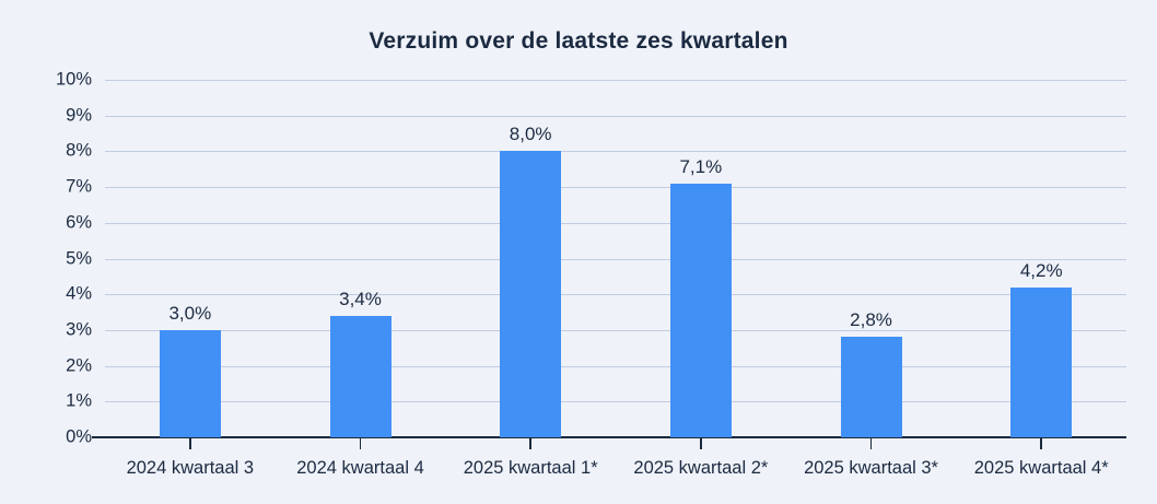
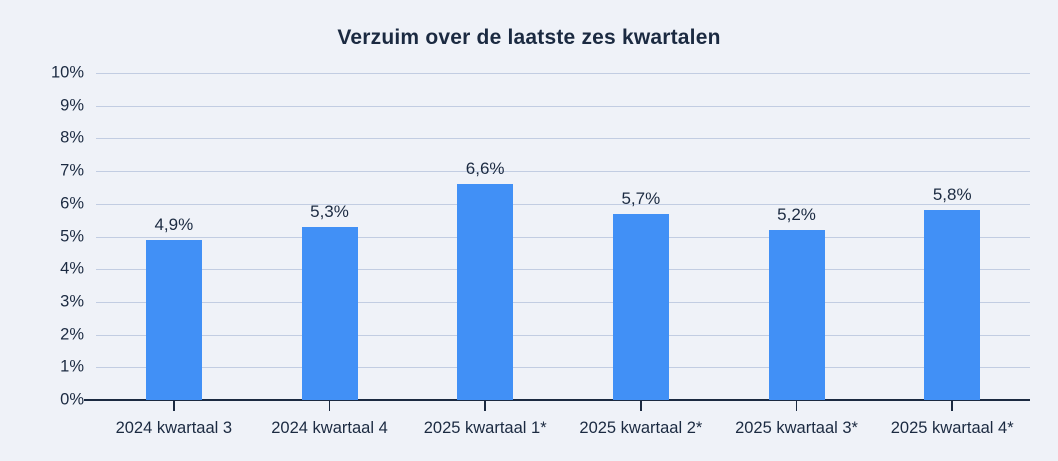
2024 kwartaal 3: 3,0% -> 4,9%
2024 kwartaal 4: 3,4% -> 5,3%
2025 kwartaal 1*: 8,0% -> 6,6%
2025 kwartaal 2*: 7,1% -> 5,7%
2025 kwartaal 3*: 2,8% -> 5,2%
2025 kwartaal 4*: 4,2% -> 5,8%
